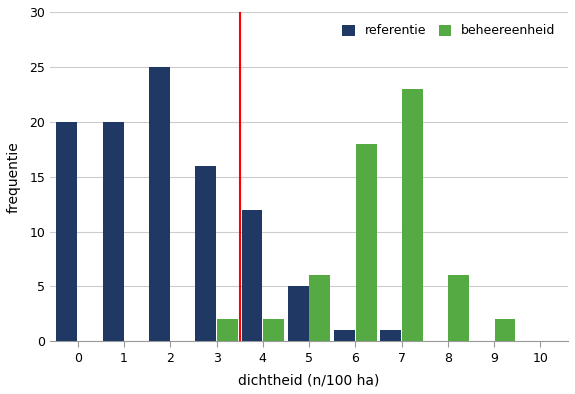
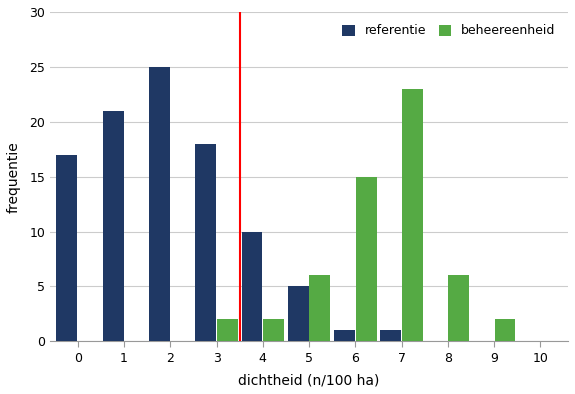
referentie/0: 20 -> 17
referentie/1: 20 -> 21
referentie/3: 16 -> 18
referentie/4: 12 -> 10
beheereenheid/6: 18 -> 15
